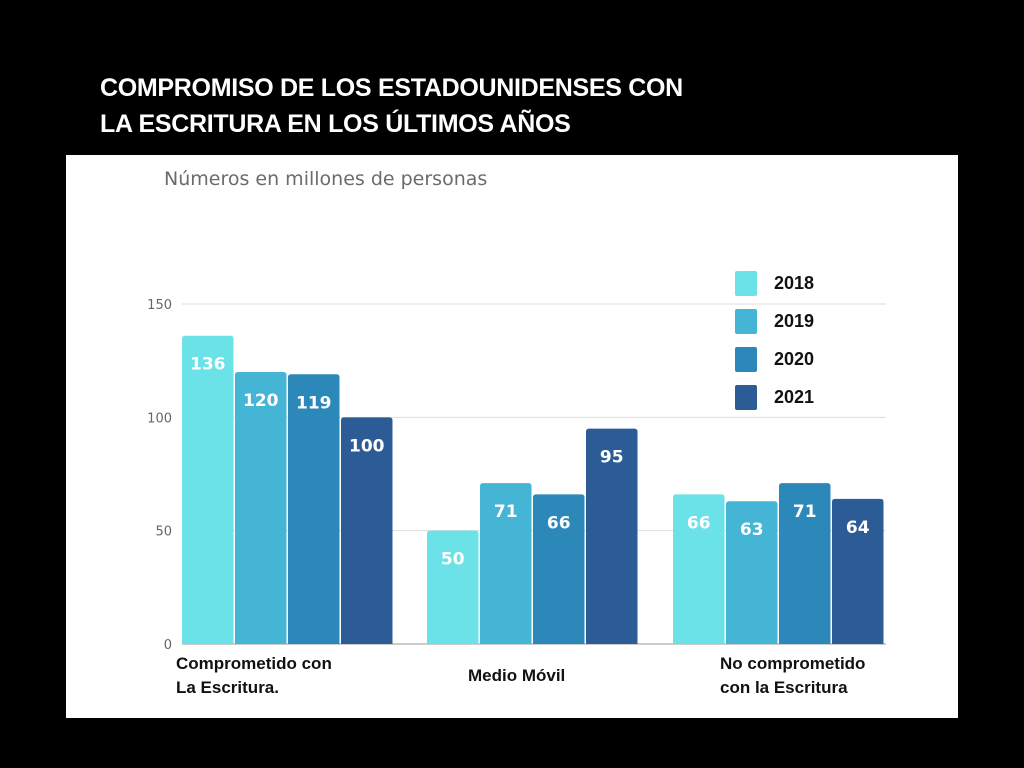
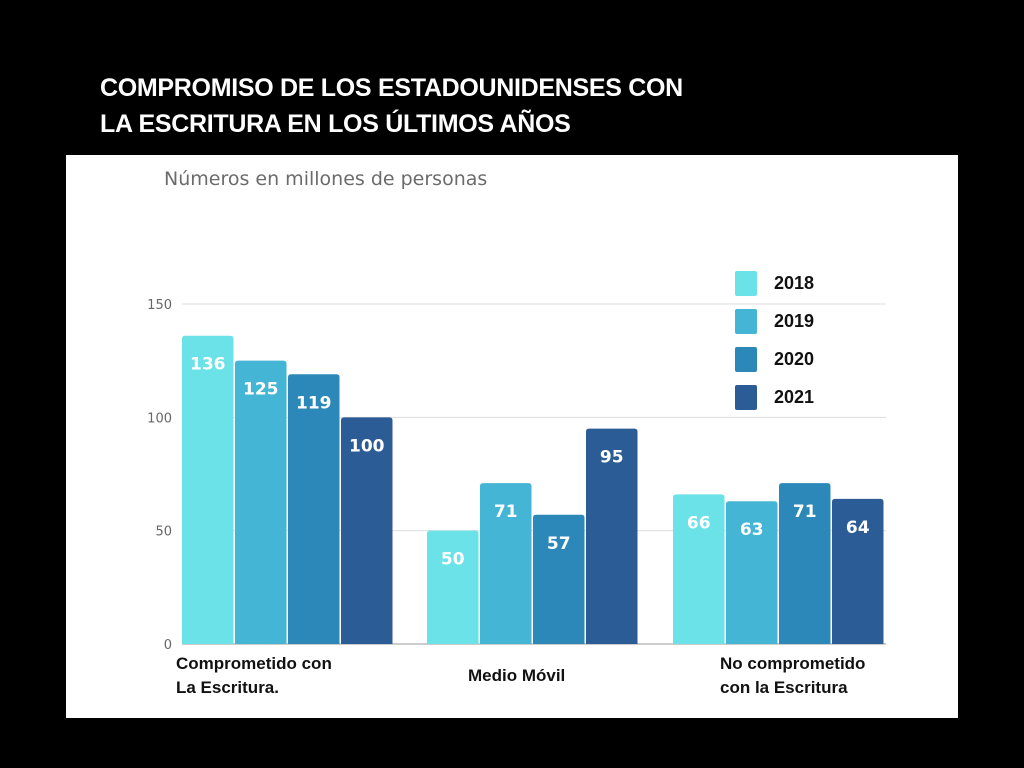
2019/Comprometido con La Escritura.: 120 -> 125
2020/Medio Móvil: 66 -> 57
